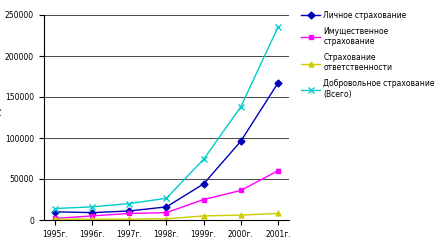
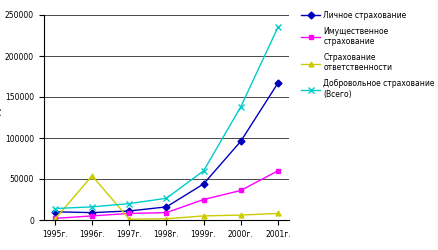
Страхование ответственности/1996г.: 1000 -> 54000
Добровольное страхование (Всего)/1999г.: 74000 -> 60000
